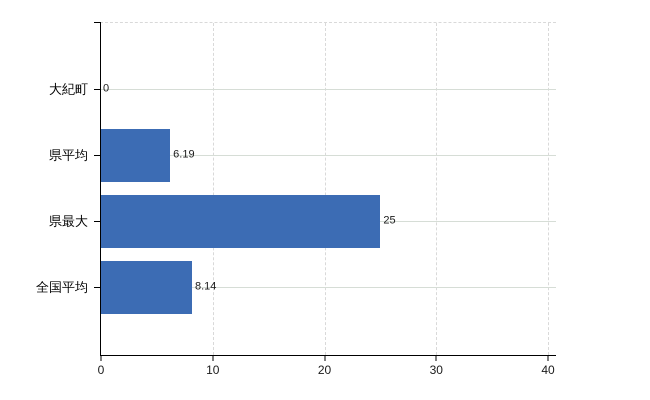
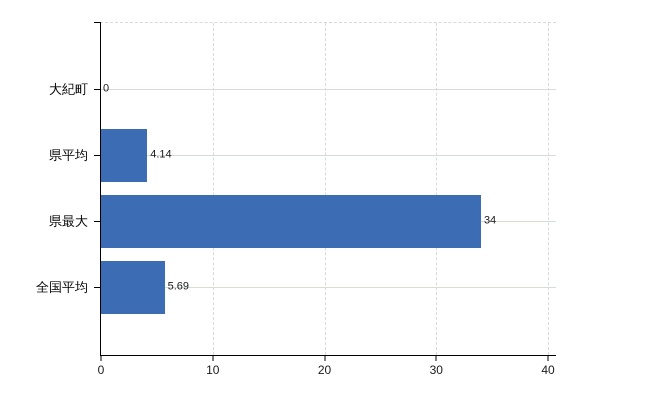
県平均: 6.19 -> 4.14
県最大: 25 -> 34
全国平均: 8.14 -> 5.69
